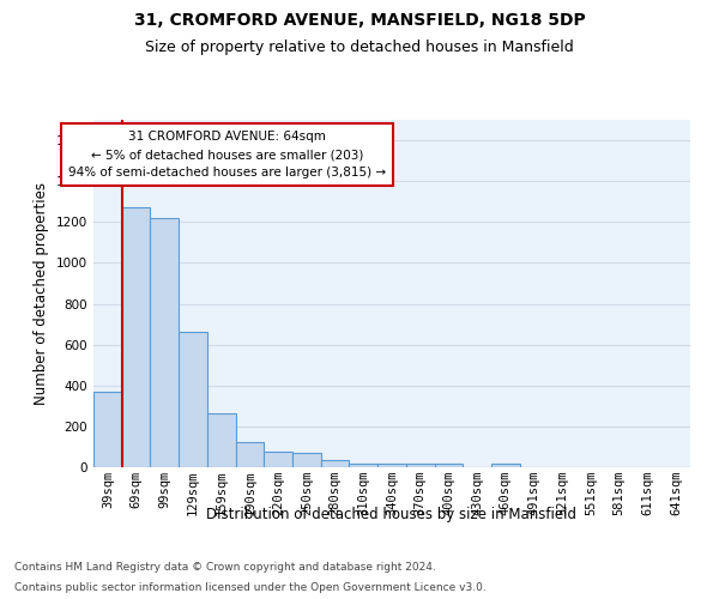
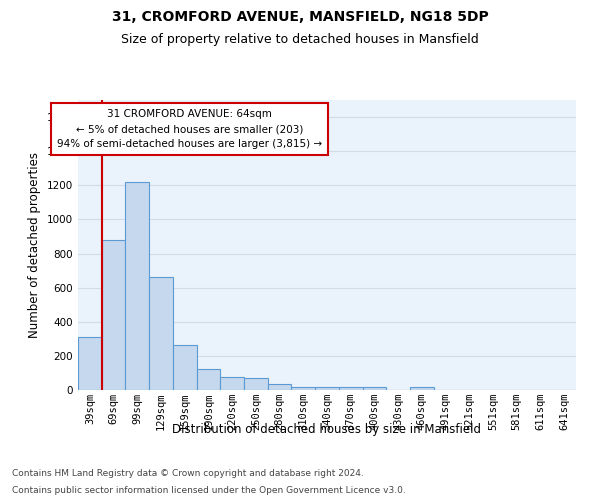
39sqm: 370 -> 310
69sqm: 1270 -> 880
